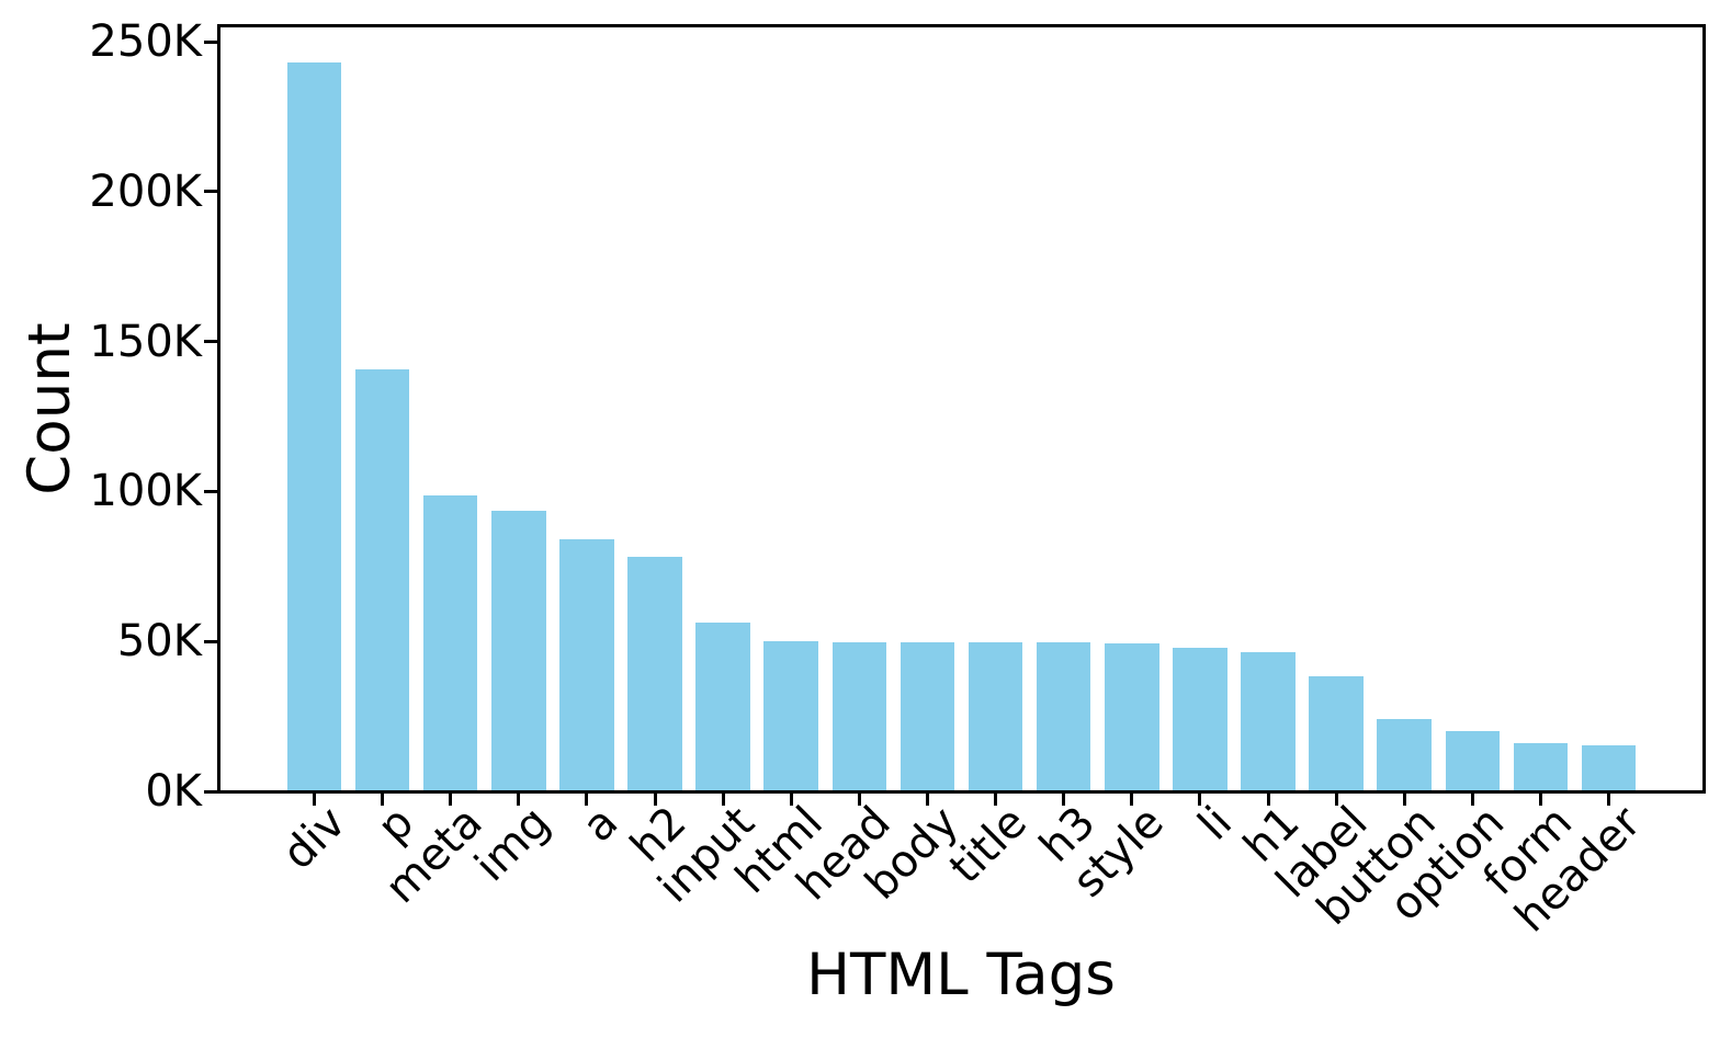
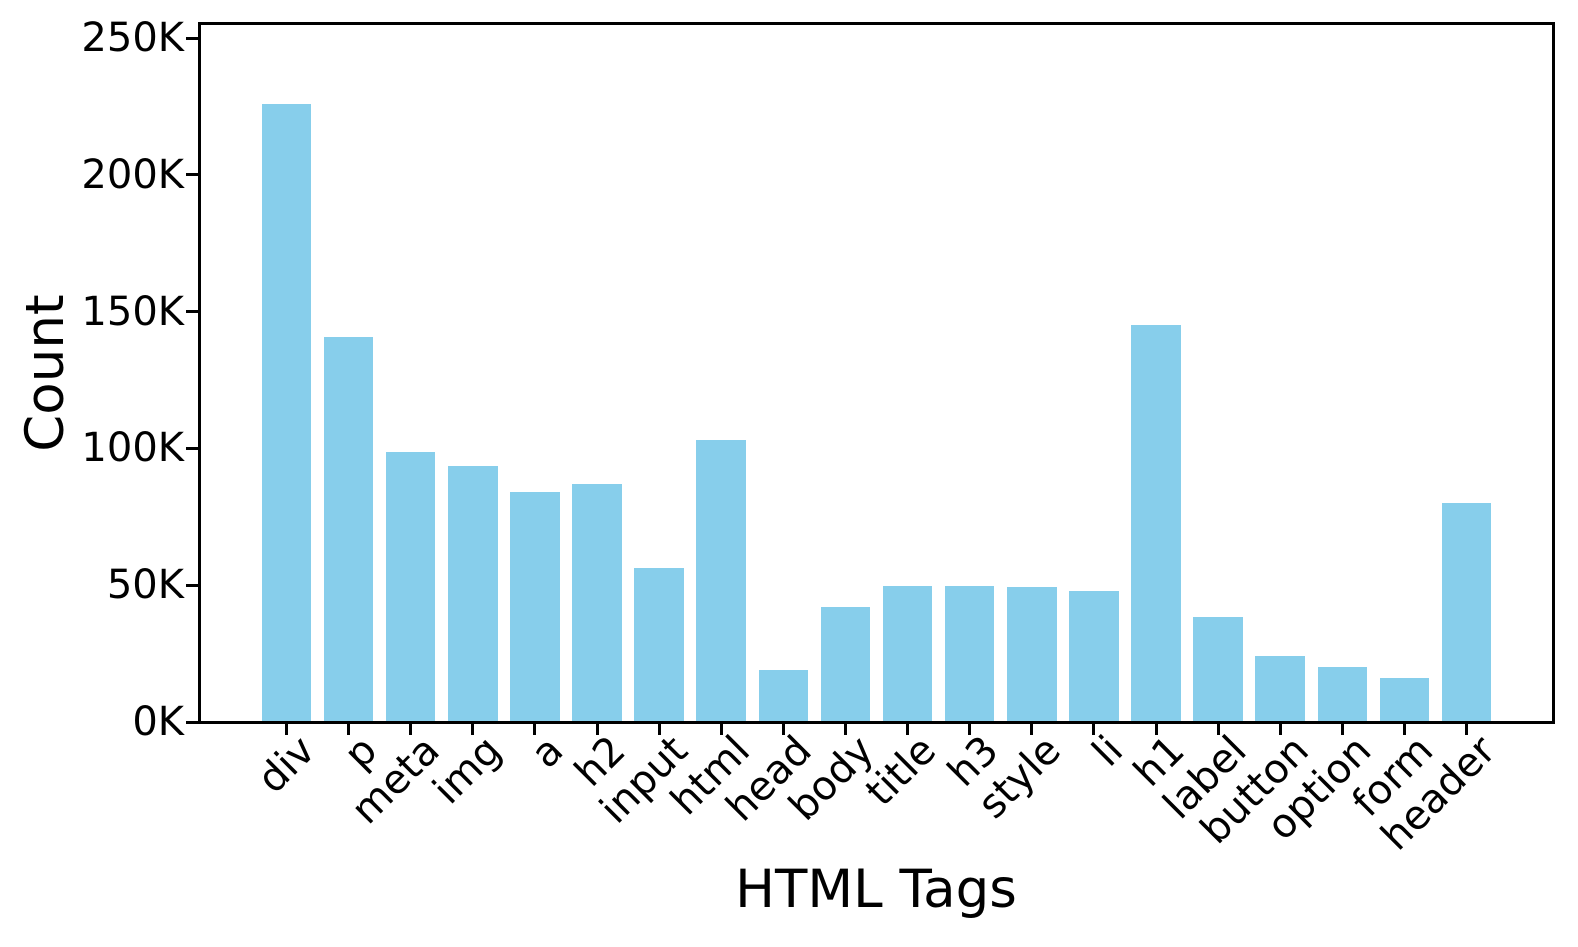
div: 243K -> 226K
h2: 78K -> 87K
html: 50K -> 103K
head: 50K -> 19K
body: 50K -> 42K
h1: 46K -> 145K
header: 15K -> 80K
